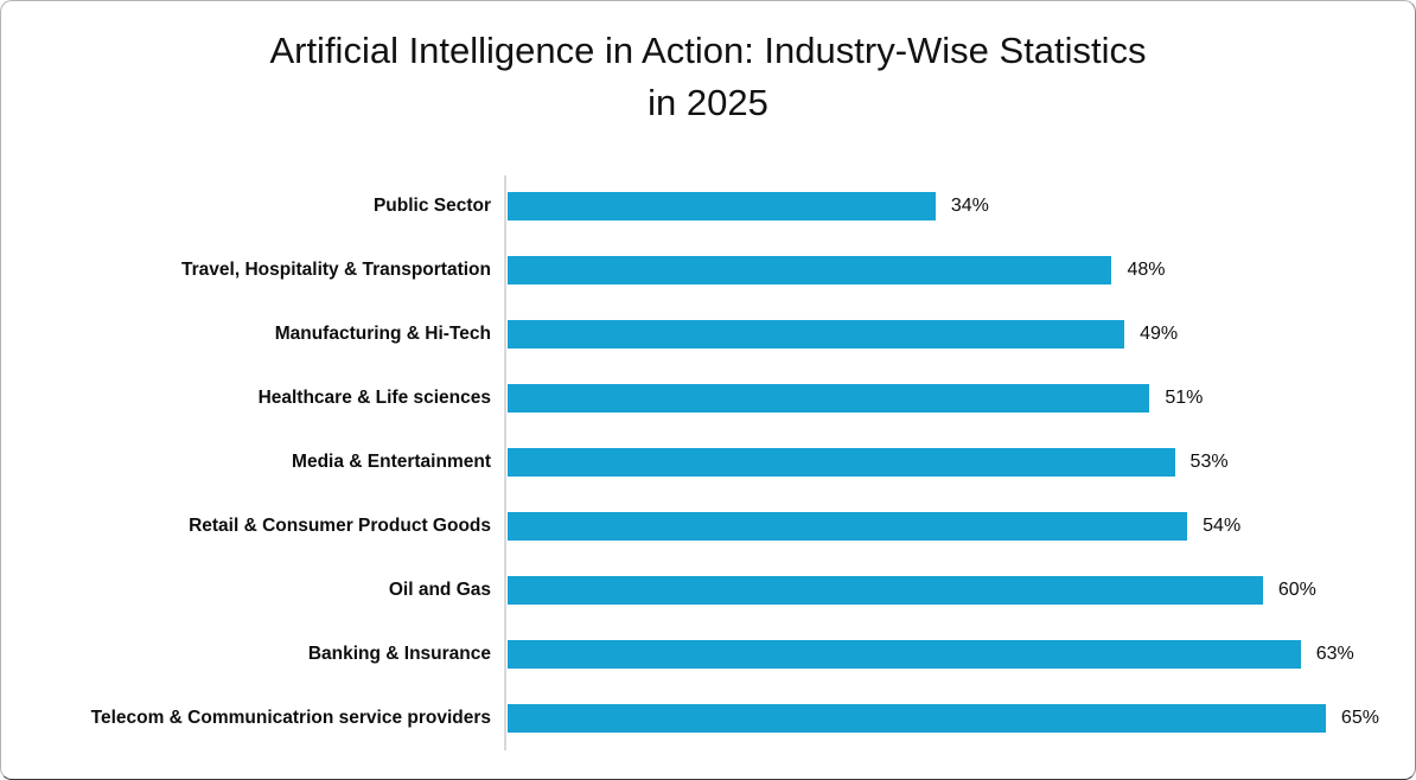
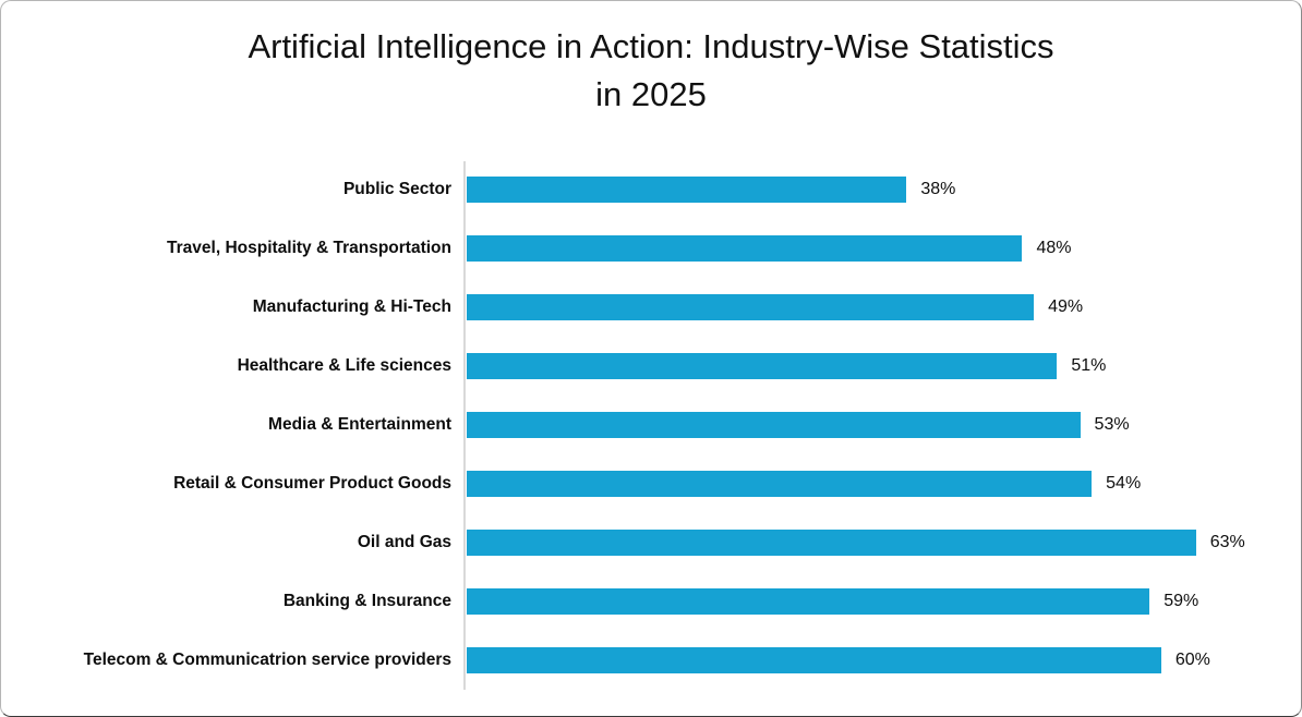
Public Sector: 34% -> 38%
Oil and Gas: 60% -> 63%
Banking & Insurance: 63% -> 59%
Telecom & Communicatrion service providers: 65% -> 60%
